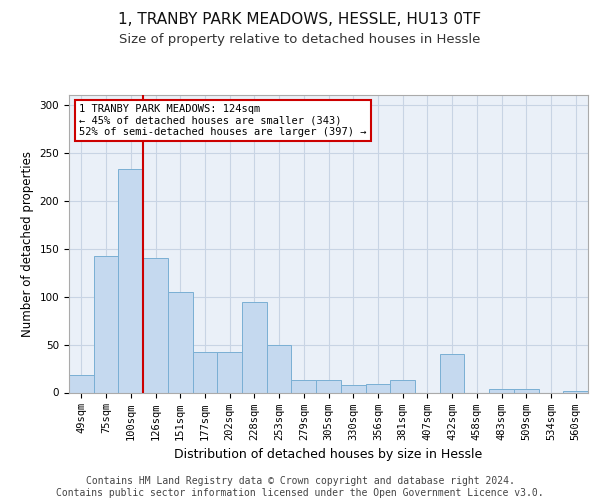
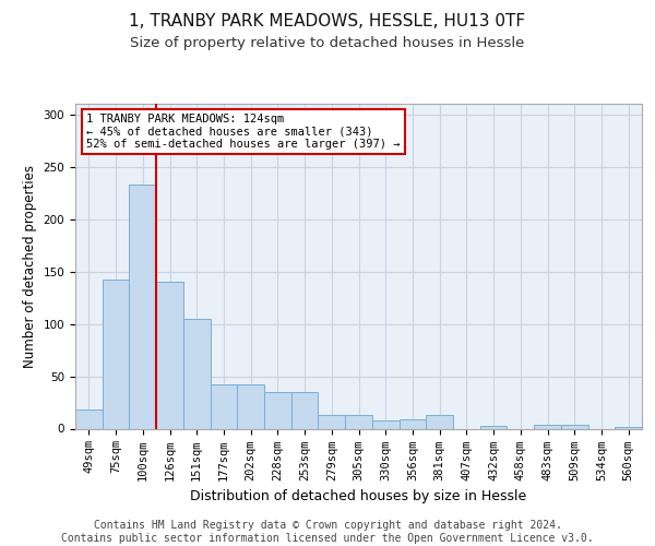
228sqm: 94 -> 35
253sqm: 50 -> 35
432sqm: 40 -> 3
